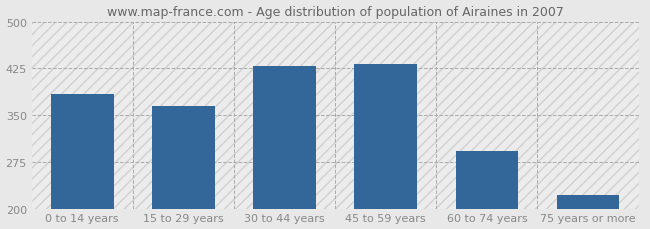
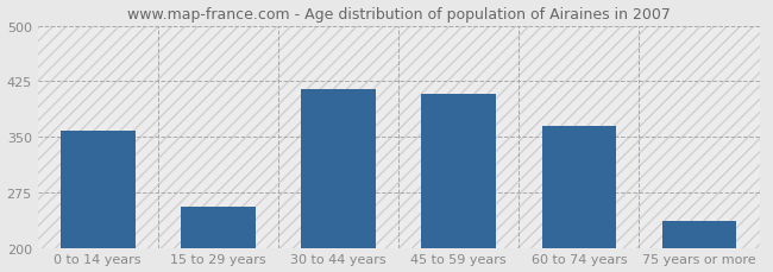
0 to 14 years: 383 -> 358
15 to 29 years: 365 -> 256
30 to 44 years: 428 -> 414
45 to 59 years: 432 -> 408
60 to 74 years: 293 -> 364
75 years or more: 222 -> 236
